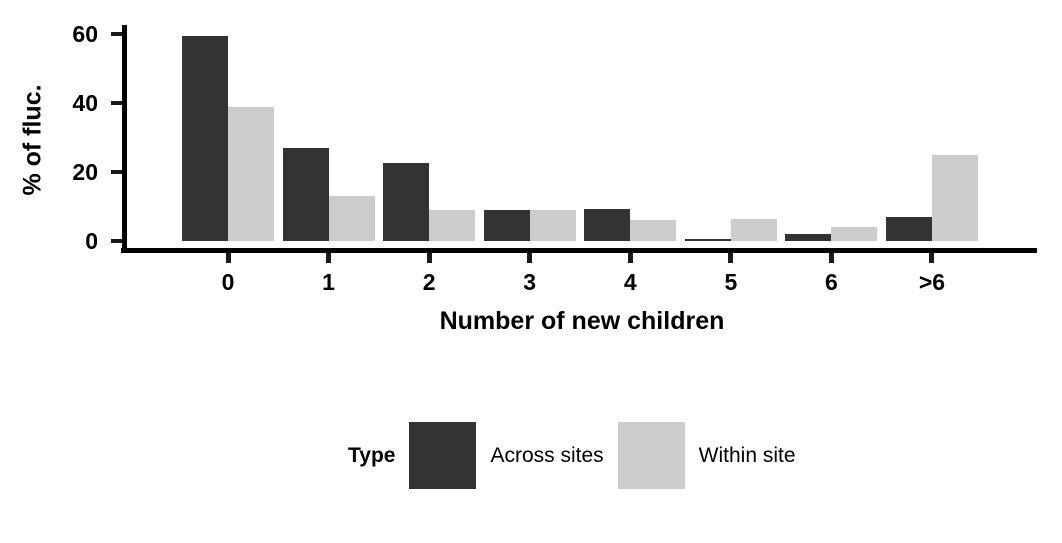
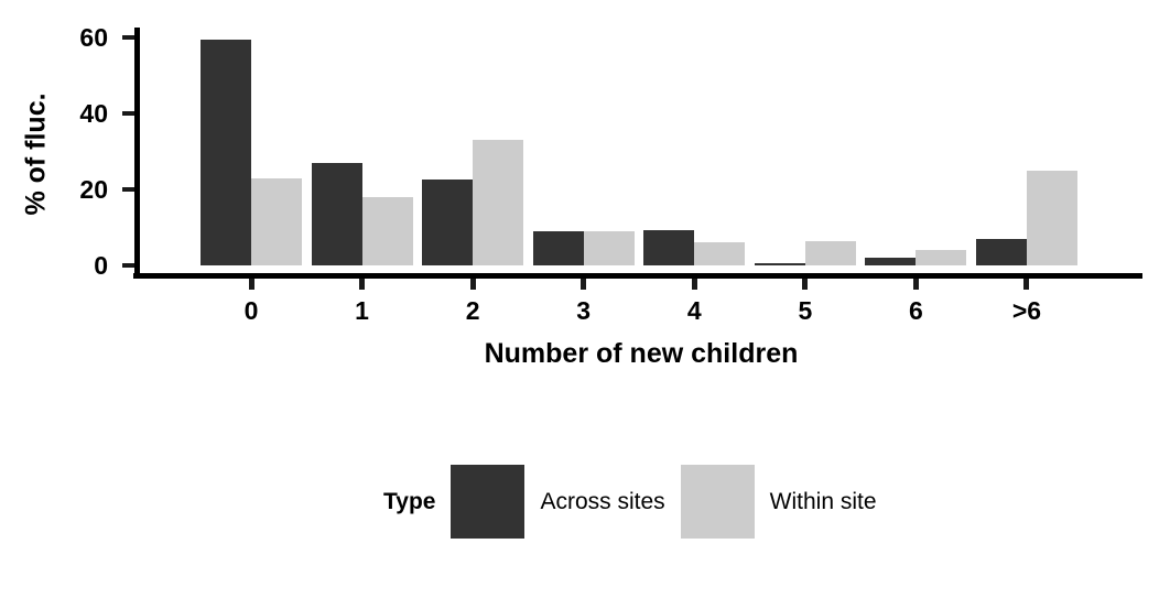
Within site/0: 39 -> 23
Within site/1: 13 -> 18
Within site/2: 9 -> 33
